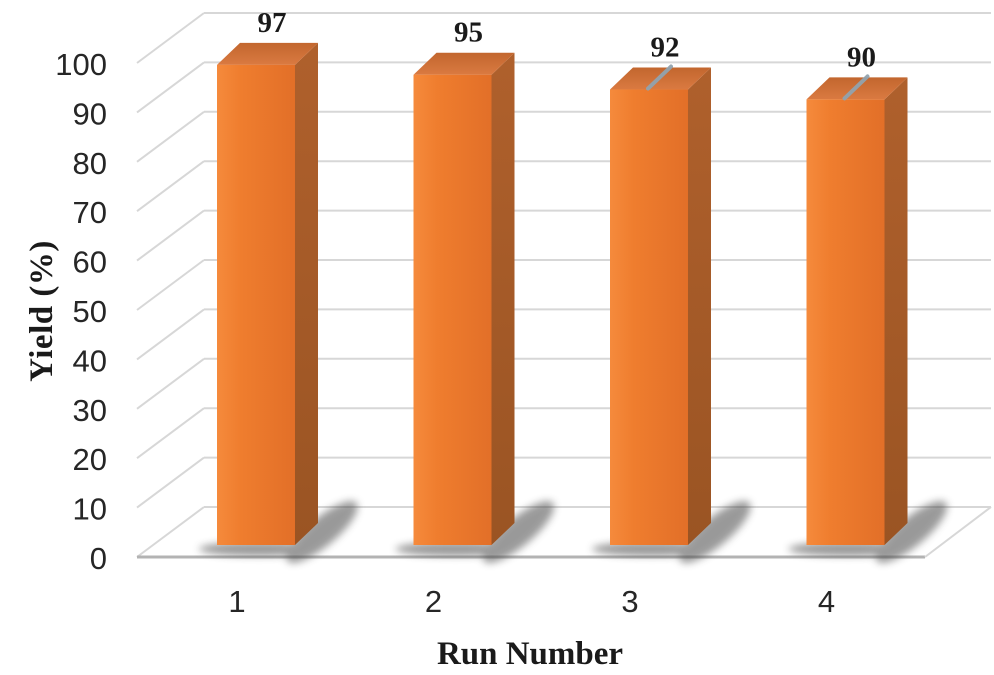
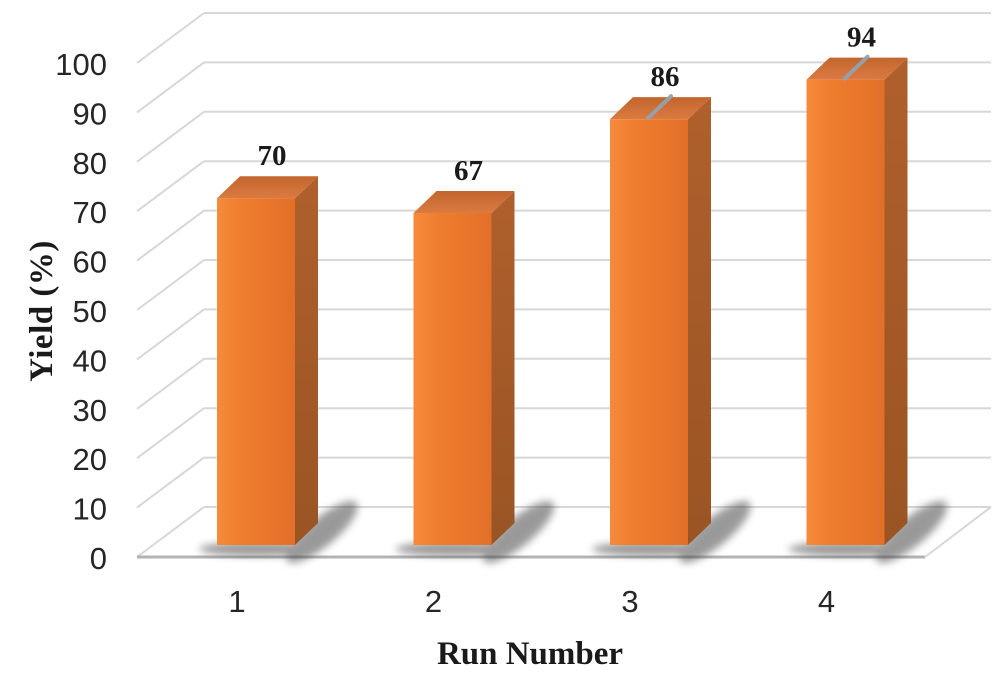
1: 97 -> 70
2: 95 -> 67
3: 92 -> 86
4: 90 -> 94
